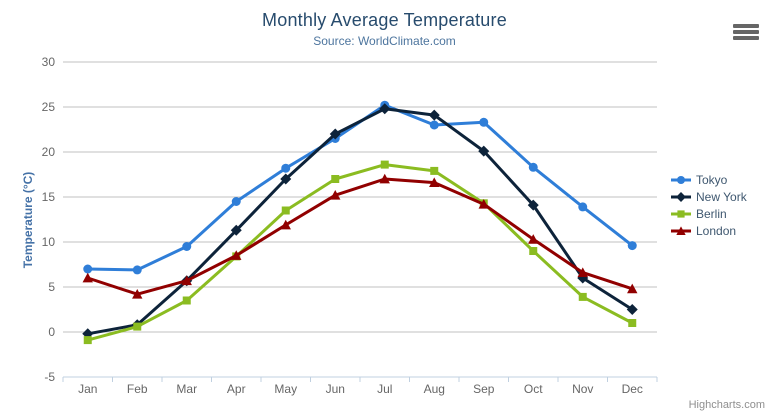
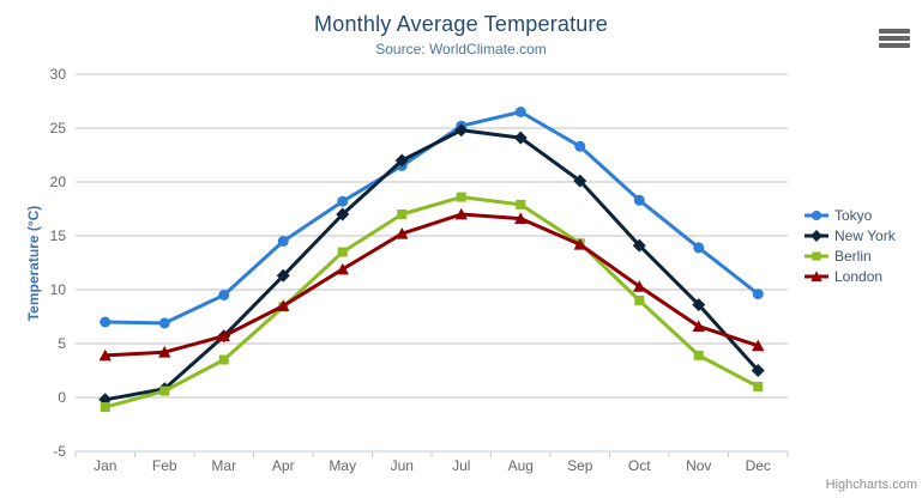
London/Jan: 6 -> 4
Tokyo/Aug: 23 -> 26
New York/Nov: 6 -> 9
